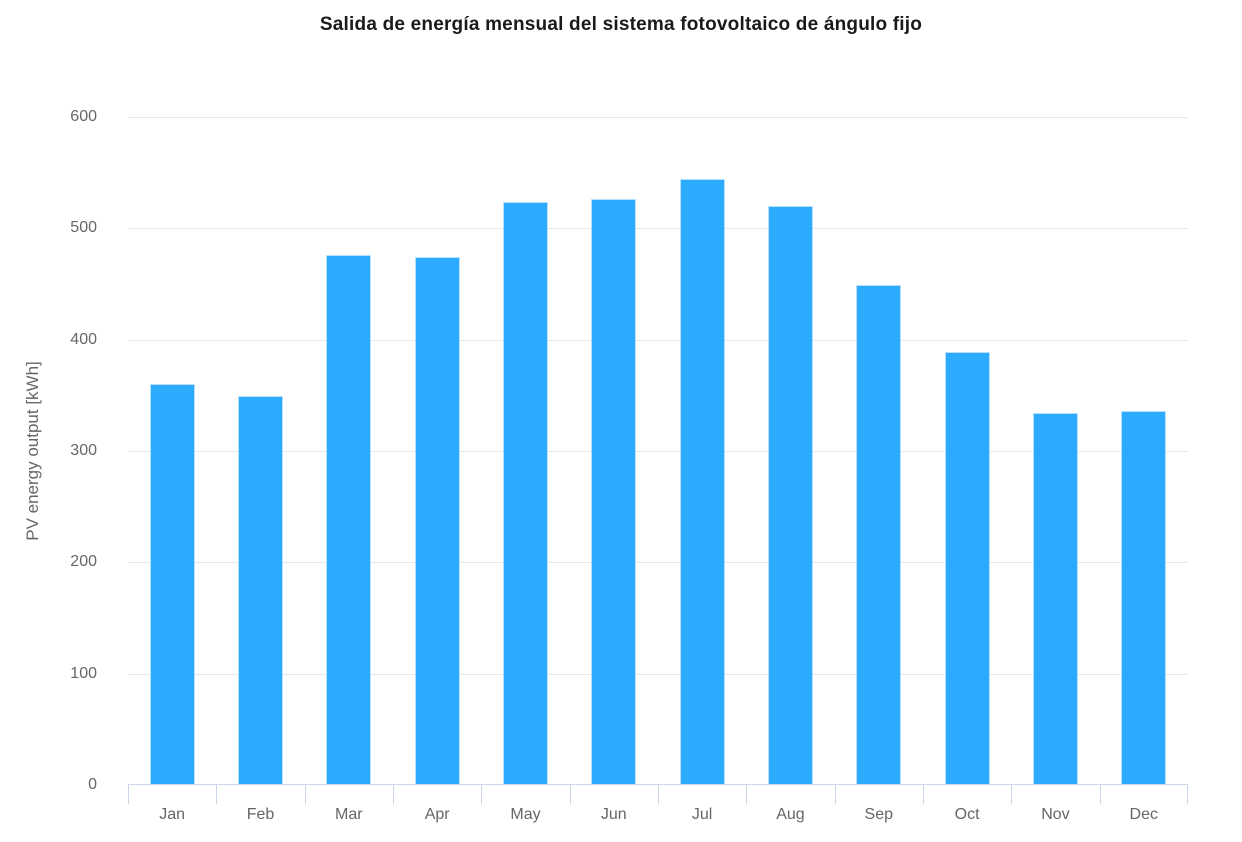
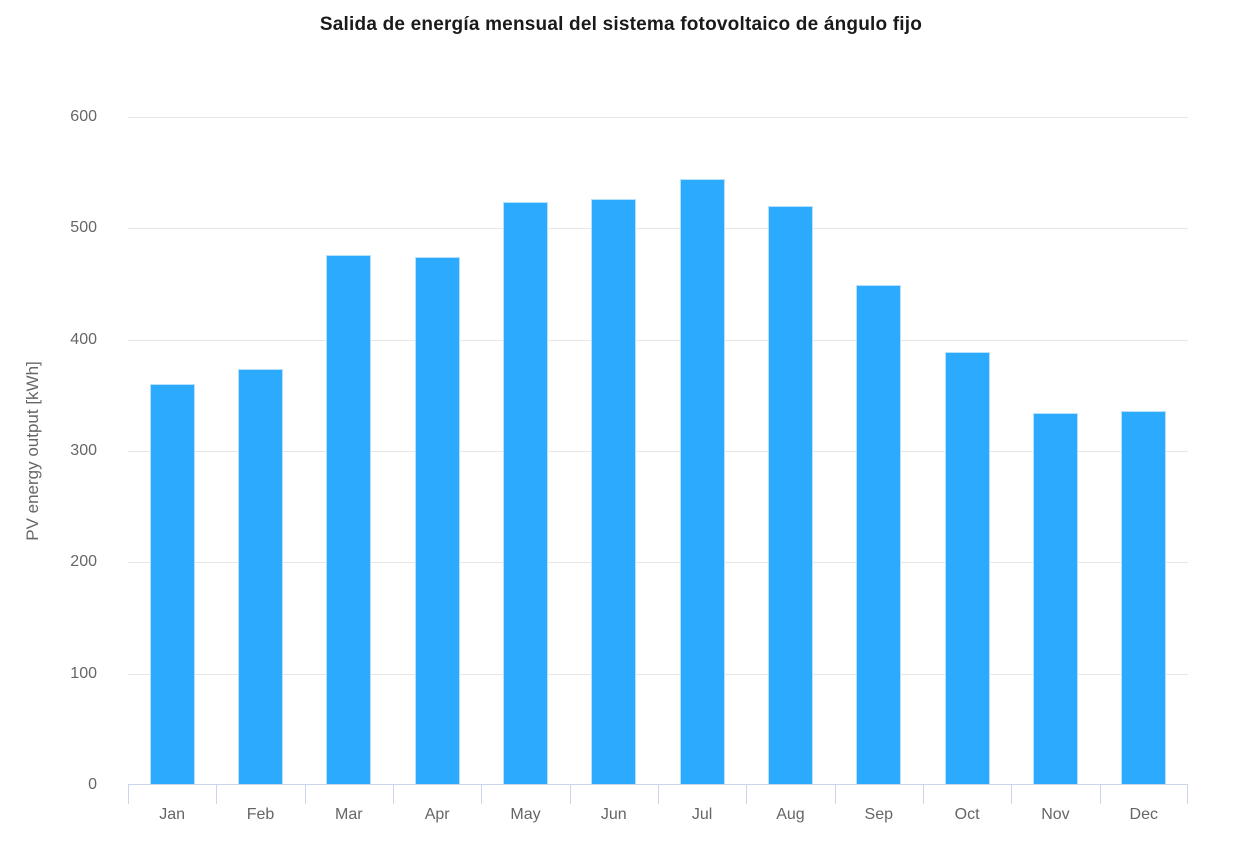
Feb: 349 -> 374
